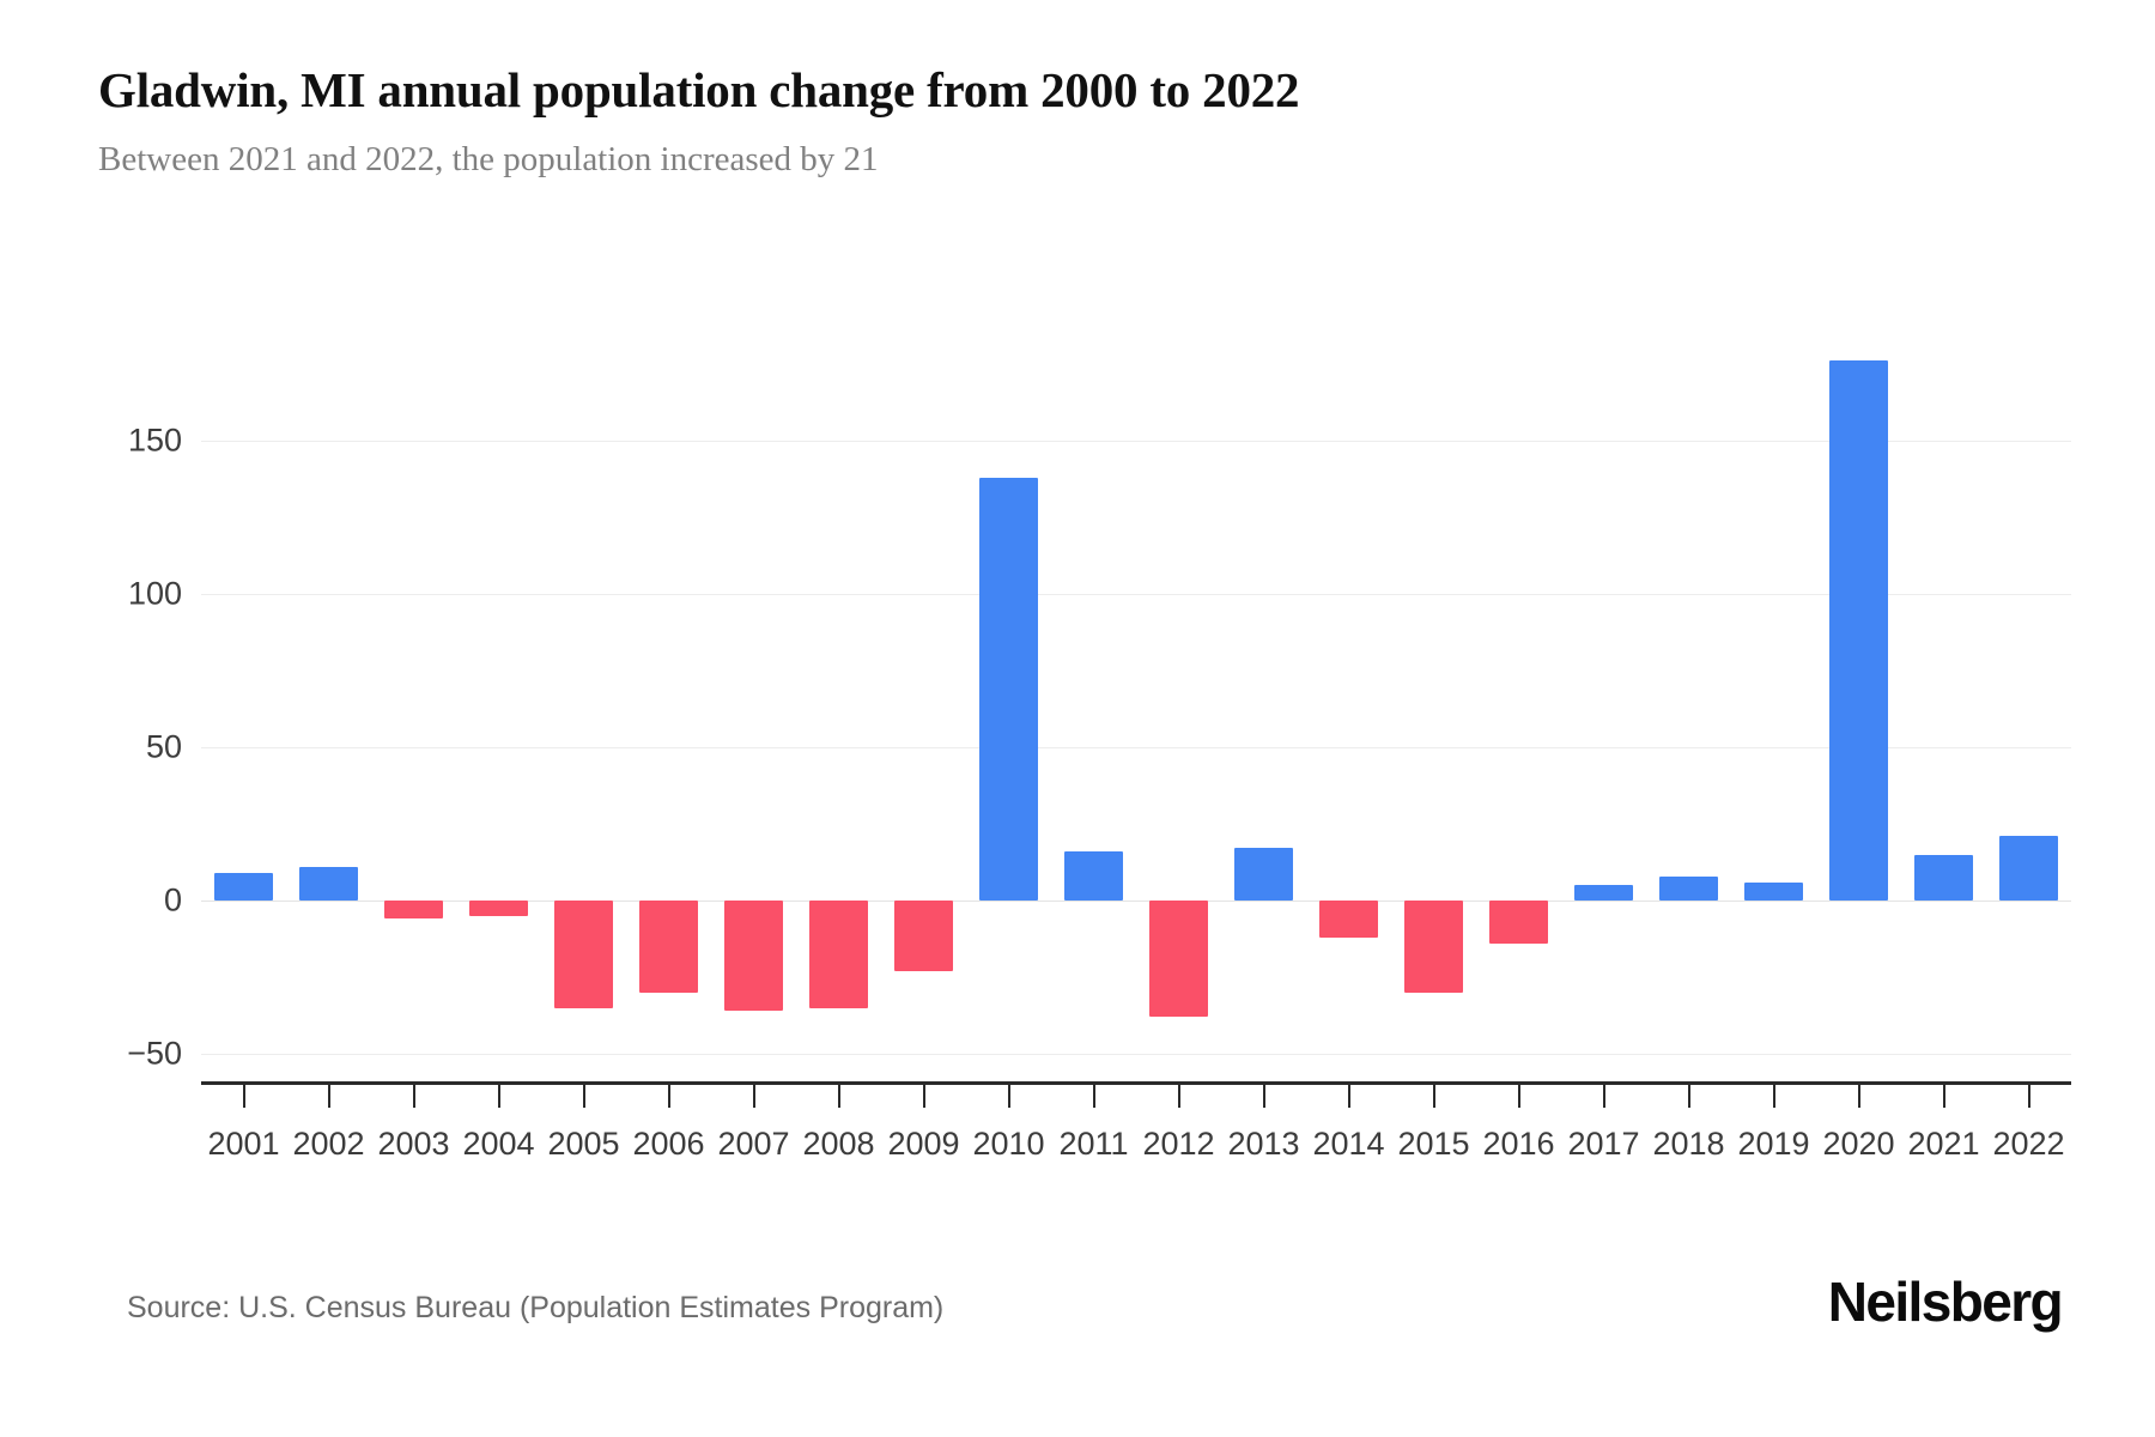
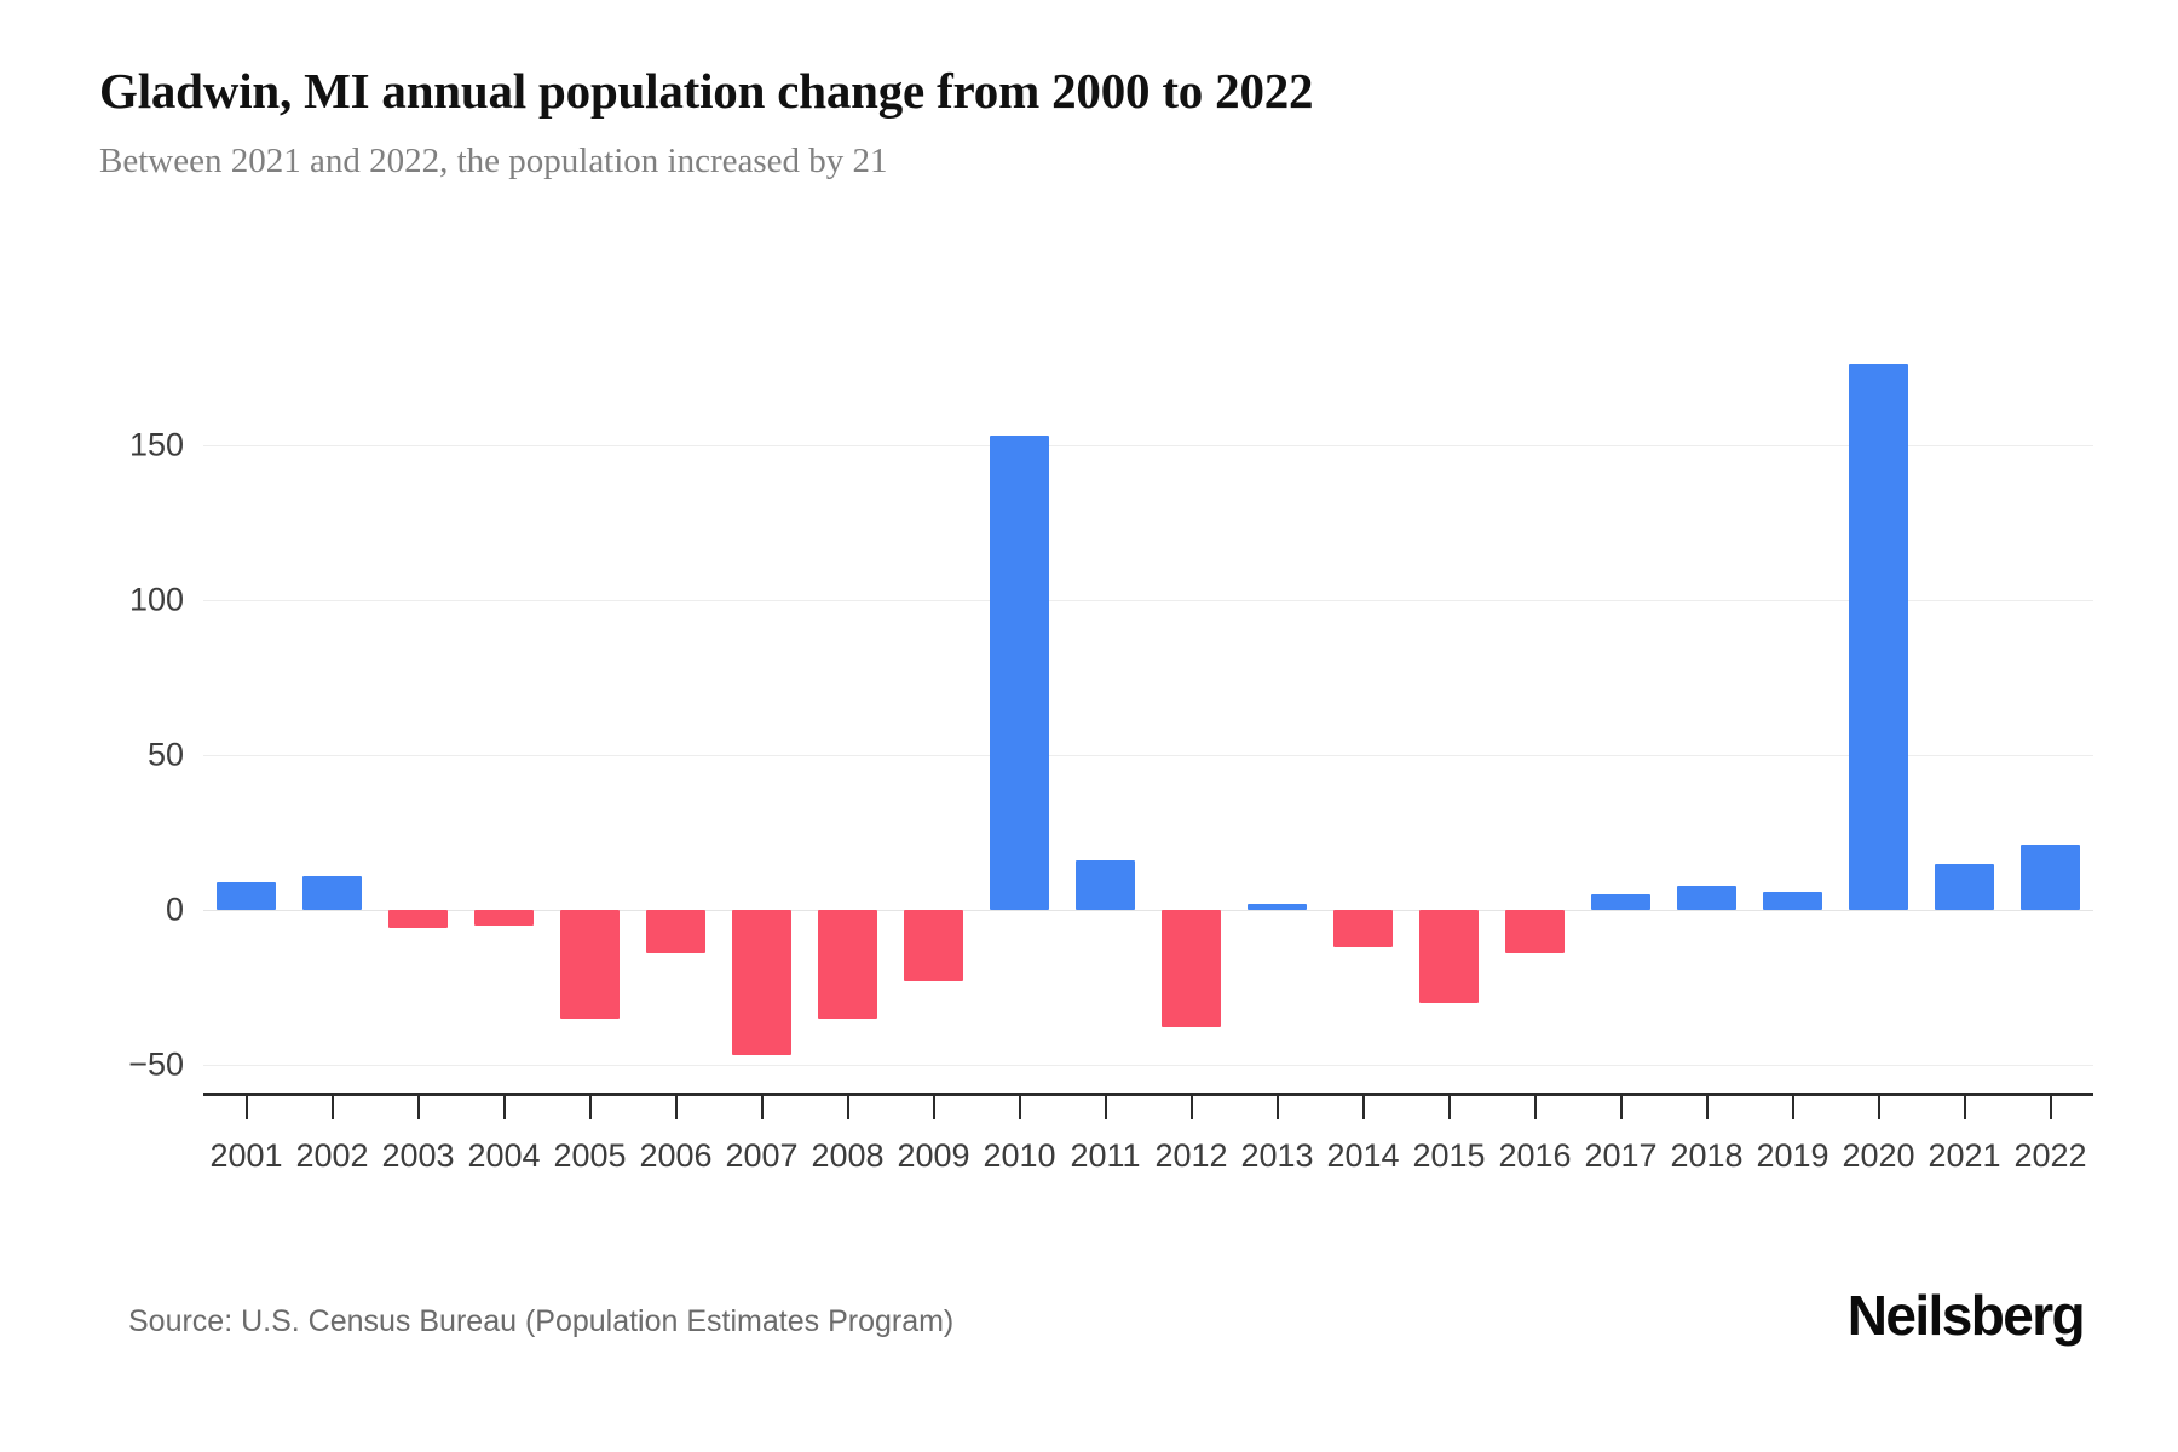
2006: -30 -> -14
2007: -36 -> -47
2010: 138 -> 153
2013: 17 -> 2
